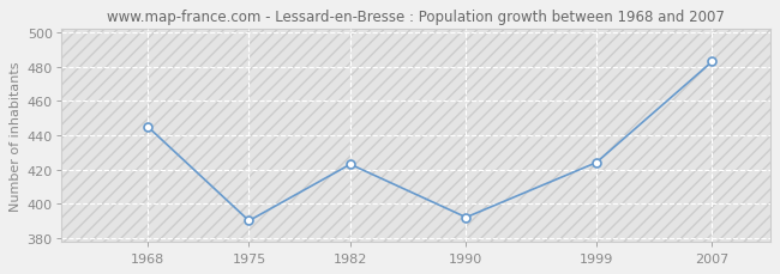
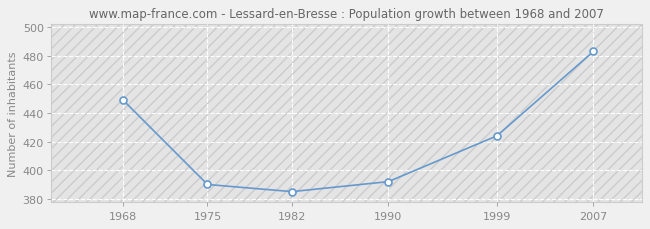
1968: 445 -> 449
1982: 423 -> 385
